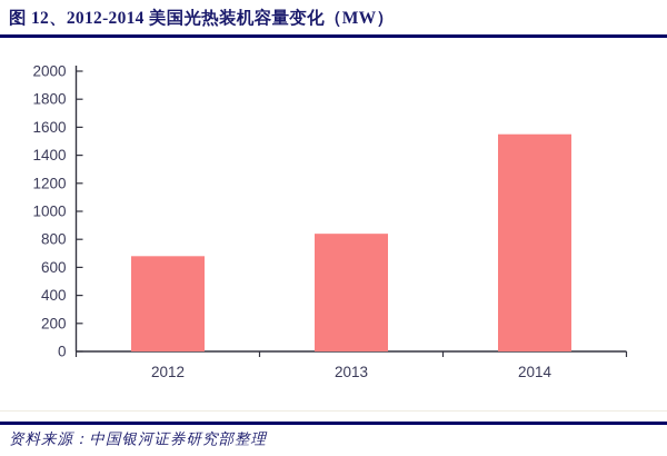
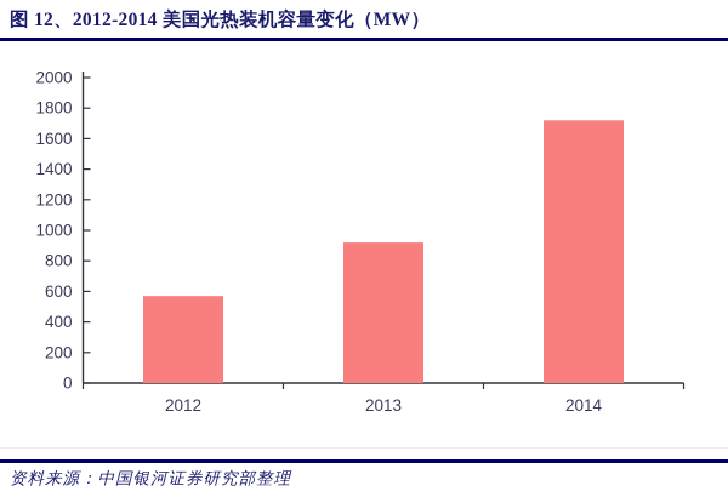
2012: 680 -> 570
2013: 840 -> 920
2014: 1550 -> 1720
